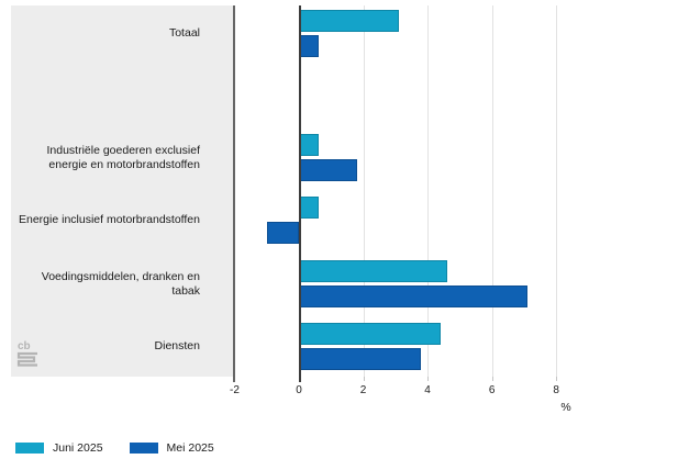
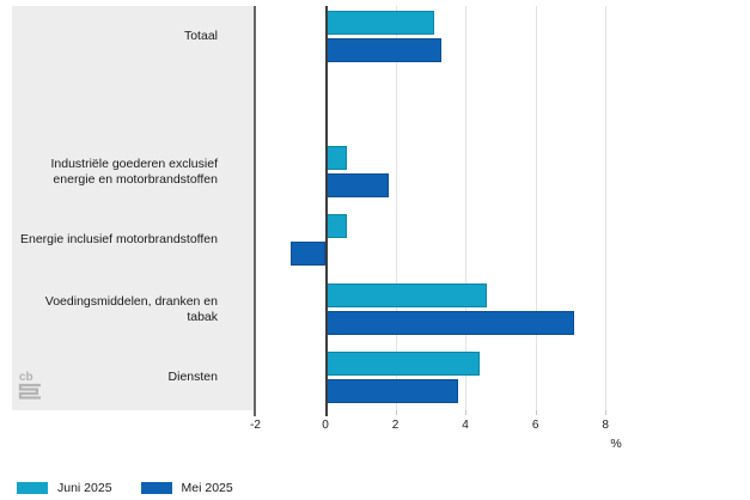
Mei 2025/Totaal: 0.6 -> 3.3
